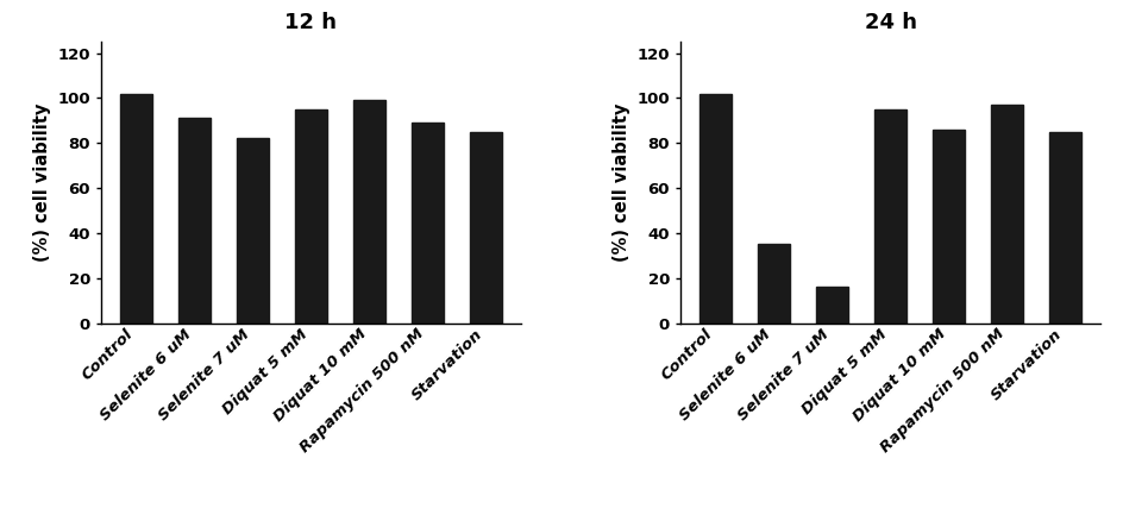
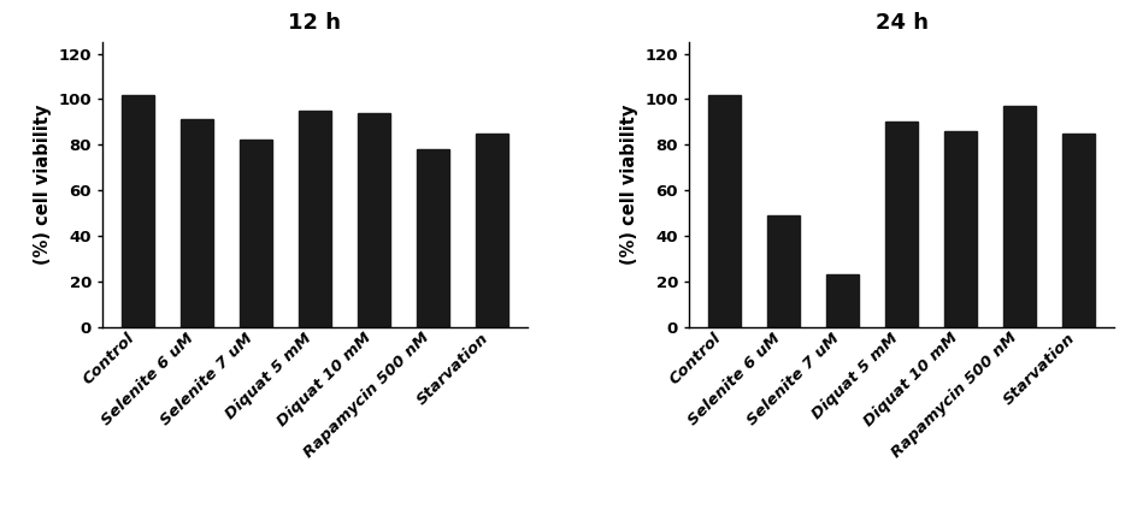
12 h/Diquat 10 mM: 99 -> 94
12 h/Rapamycin 500 nM: 89 -> 78
24 h/Selenite 6 uM: 35 -> 49
24 h/Selenite 7 uM: 16 -> 23
24 h/Diquat 5 mM: 95 -> 90
